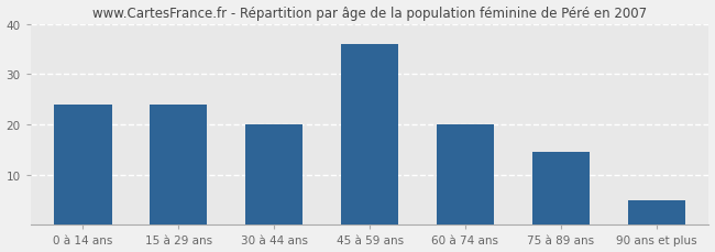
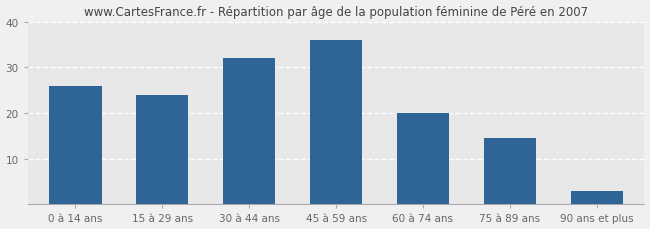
0 à 14 ans: 24.0 -> 26.0
30 à 44 ans: 20.0 -> 32.0
90 ans et plus: 5.0 -> 3.0
